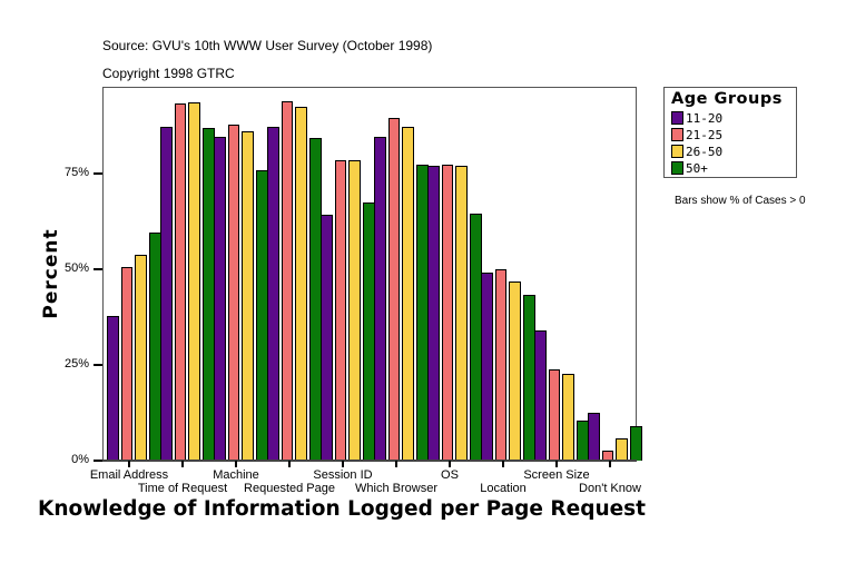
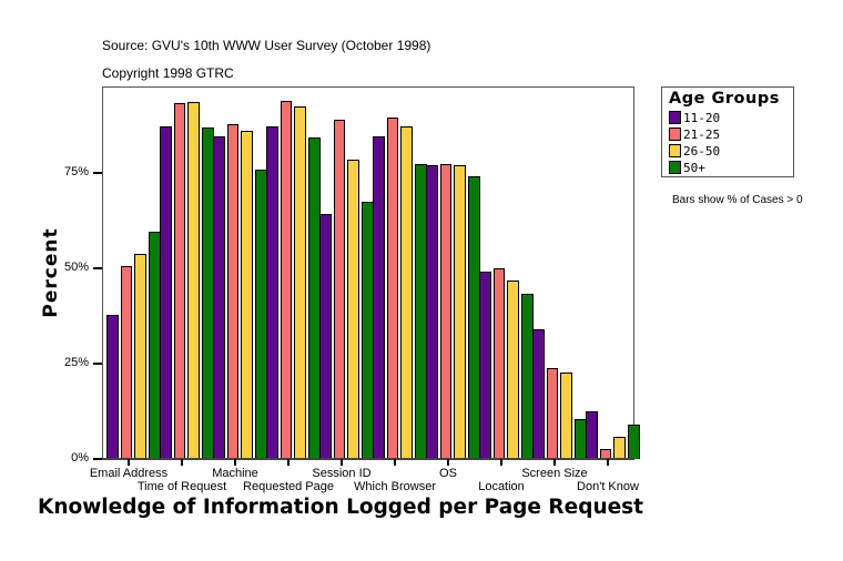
21-25/Session ID: 78% -> 89%
50+/OS: 64% -> 74%
